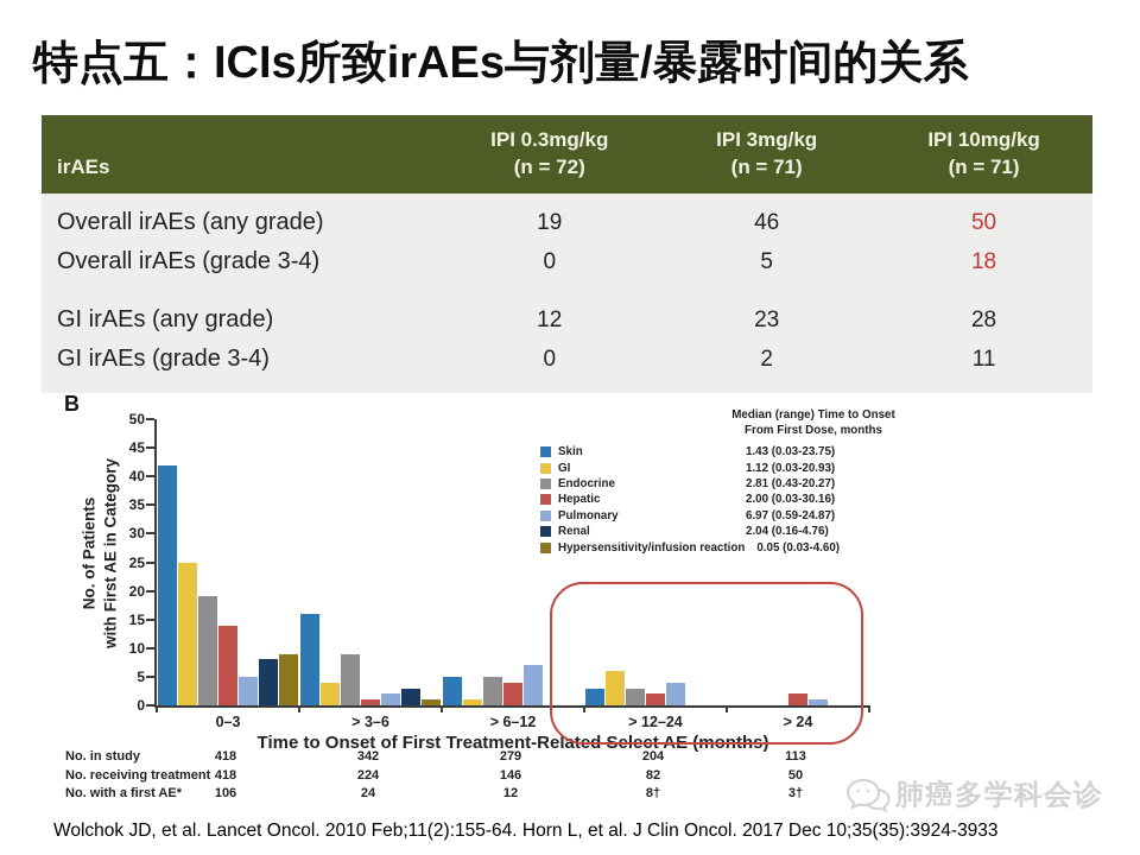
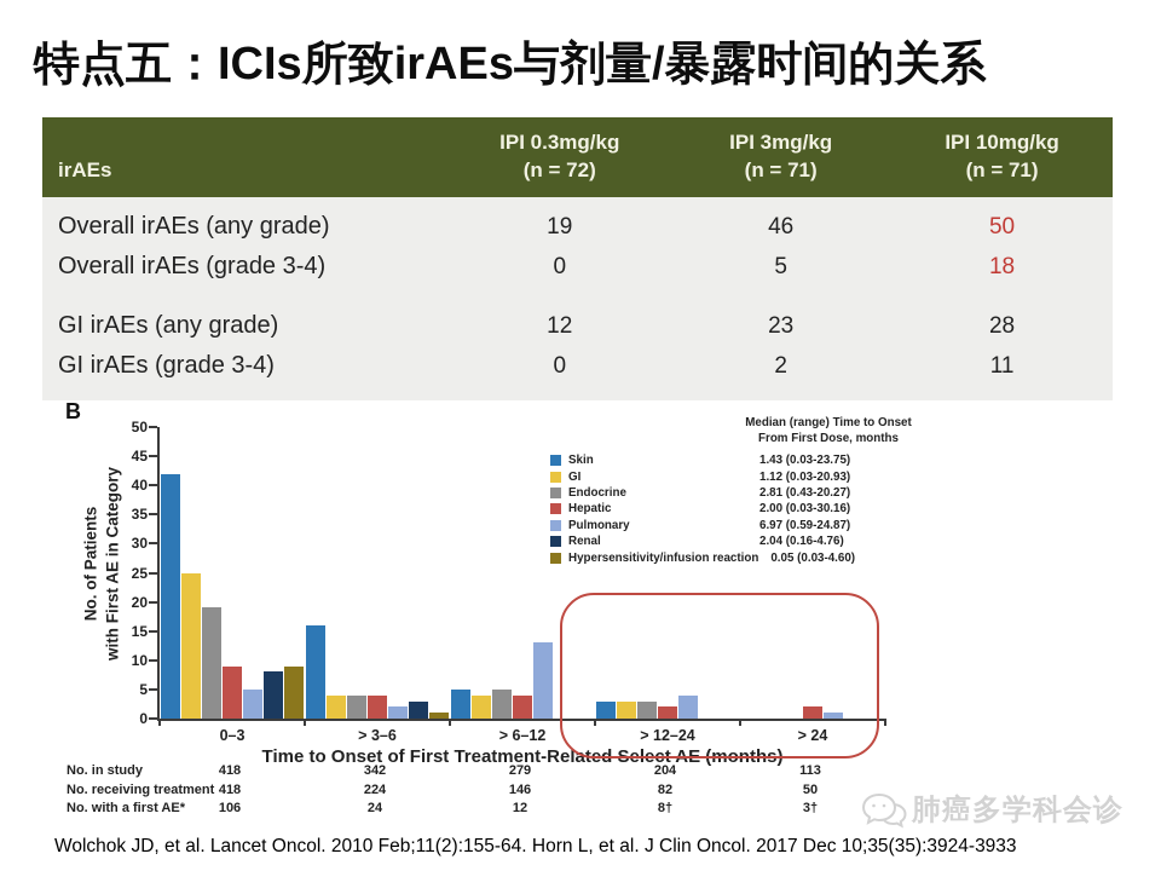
Hepatic/0–3: 14 -> 9
Endocrine/> 3–6: 9 -> 4
Hepatic/> 3–6: 1 -> 4
GI/> 6–12: 1 -> 4
Pulmonary/> 6–12: 7 -> 13
GI/> 12–24: 6 -> 3
